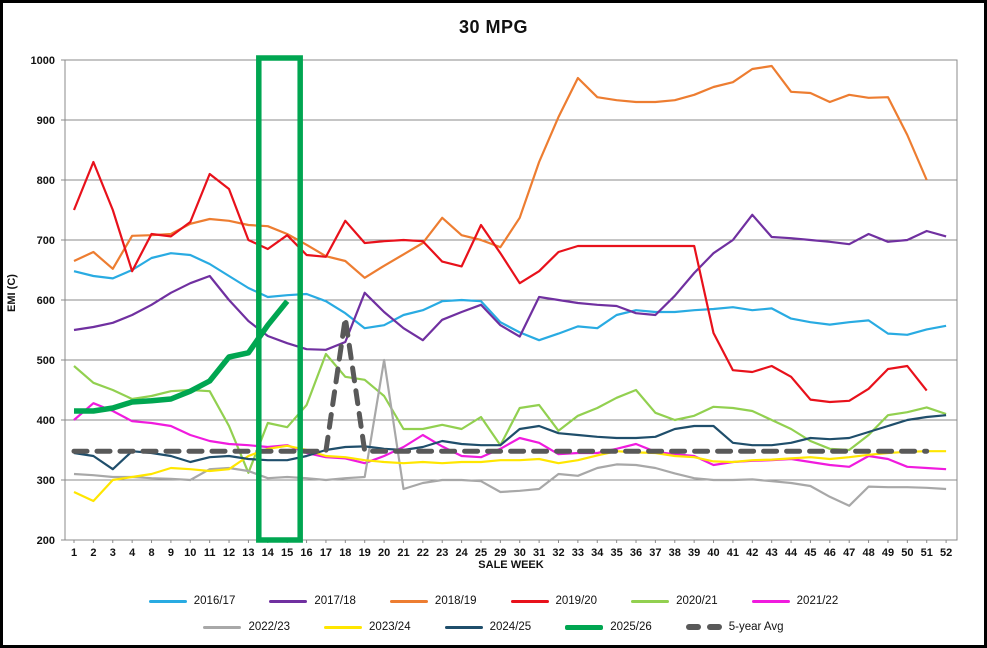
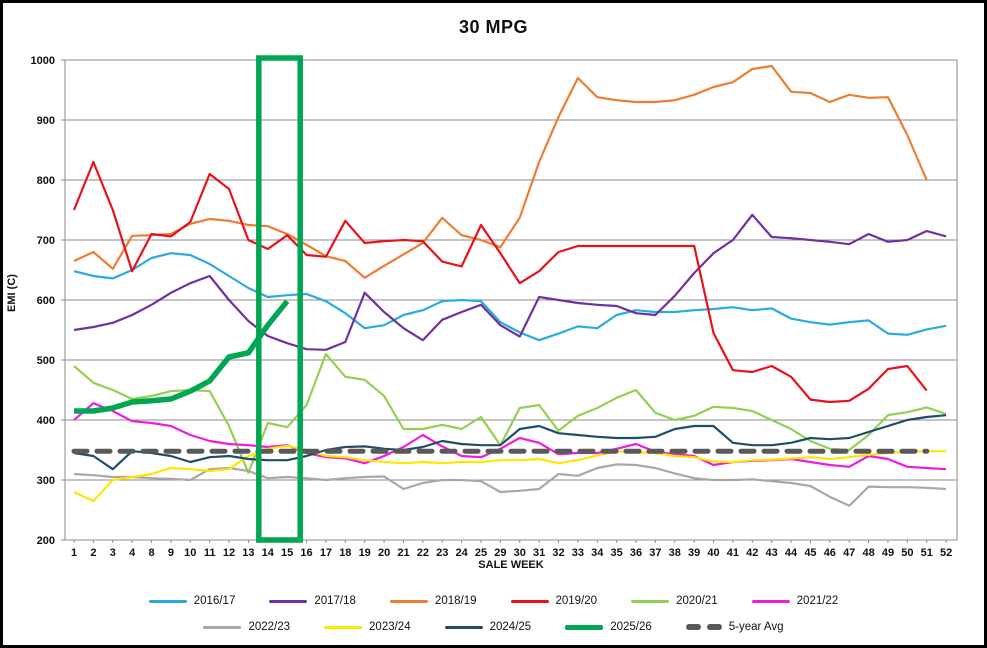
5-year Avg/18: 570 -> 350
2022/23/20: 500 -> 310
